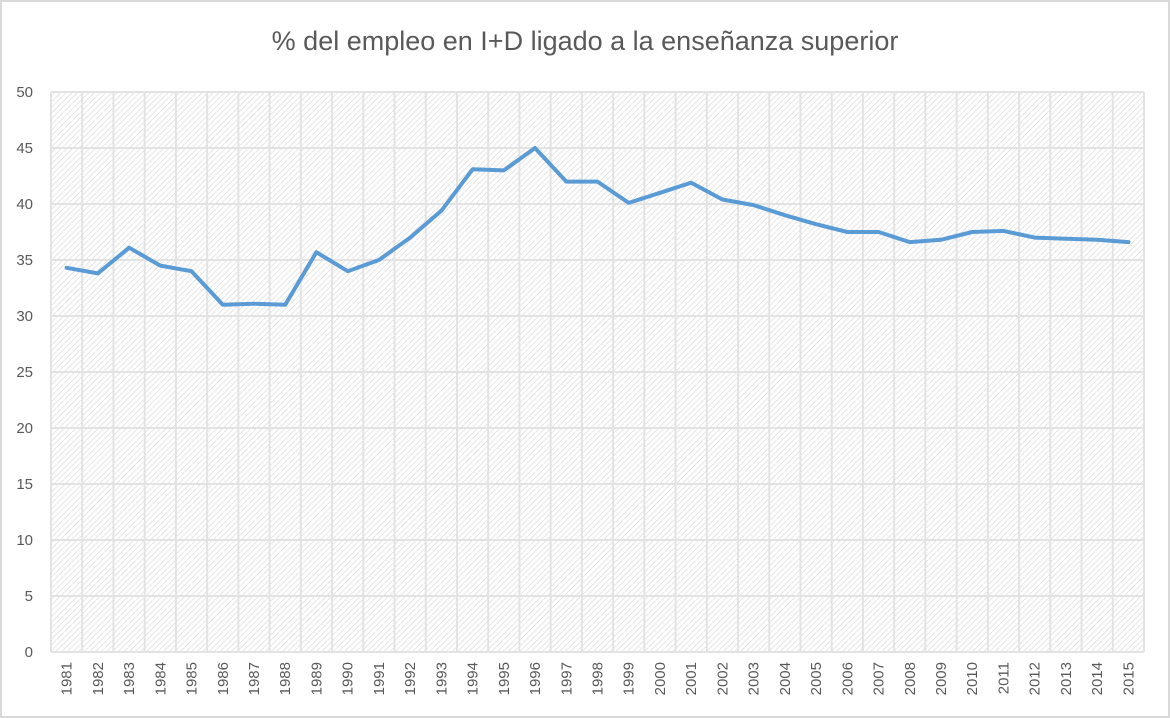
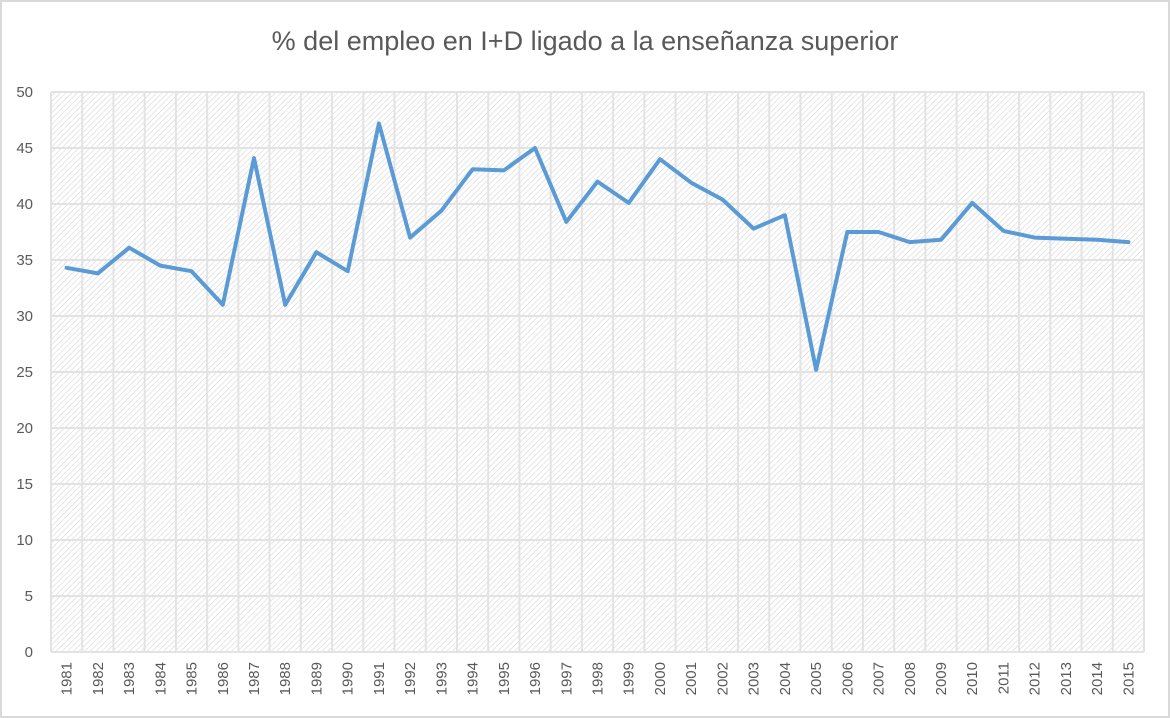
1987: 31.1 -> 44.1
1991: 35.0 -> 47.2
1997: 42.0 -> 38.4
2000: 41.0 -> 44.0
2003: 39.9 -> 37.8
2005: 38.2 -> 25.2
2010: 37.5 -> 40.1
